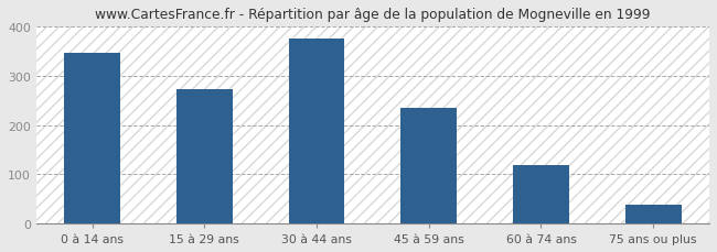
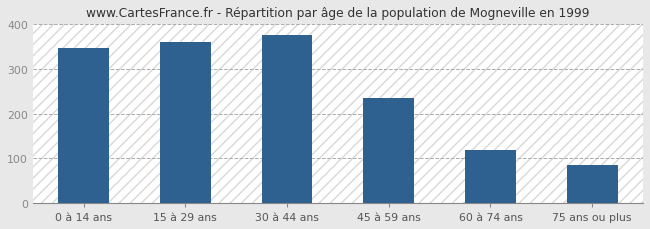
15 à 29 ans: 272 -> 360
75 ans ou plus: 37 -> 85
